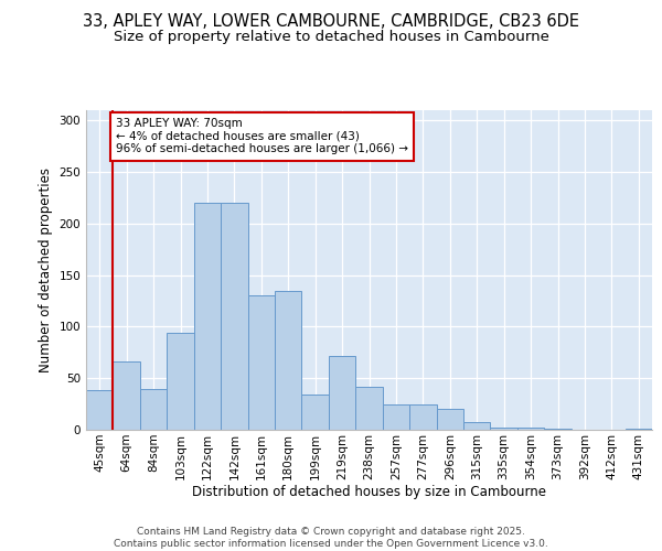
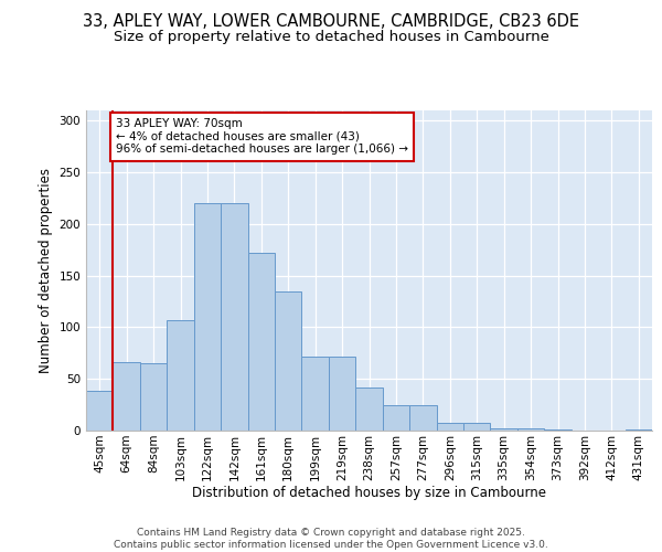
84sqm: 40 -> 65
103sqm: 94 -> 107
161sqm: 130 -> 172
199sqm: 34 -> 72
296sqm: 20 -> 7
